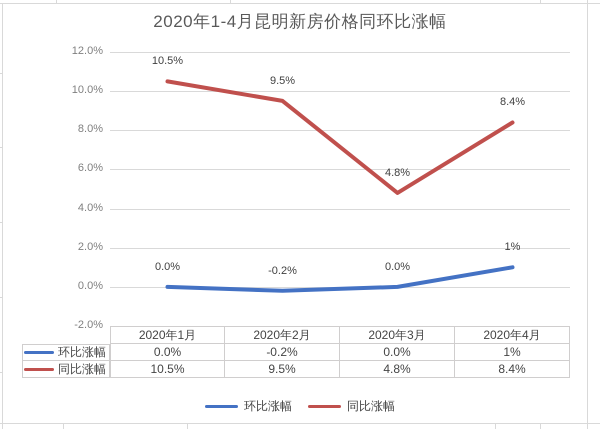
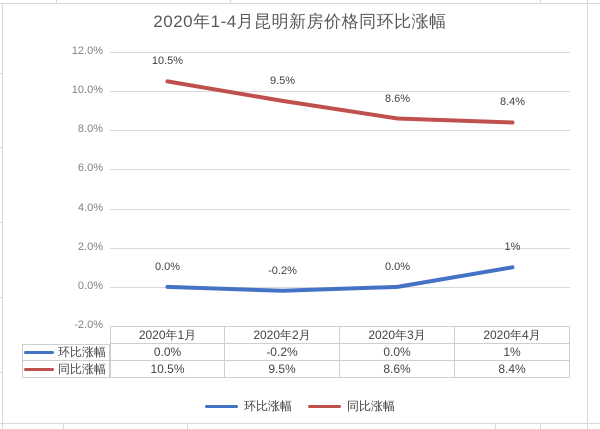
同比涨幅/2020年3月: 4.8% -> 8.6%
